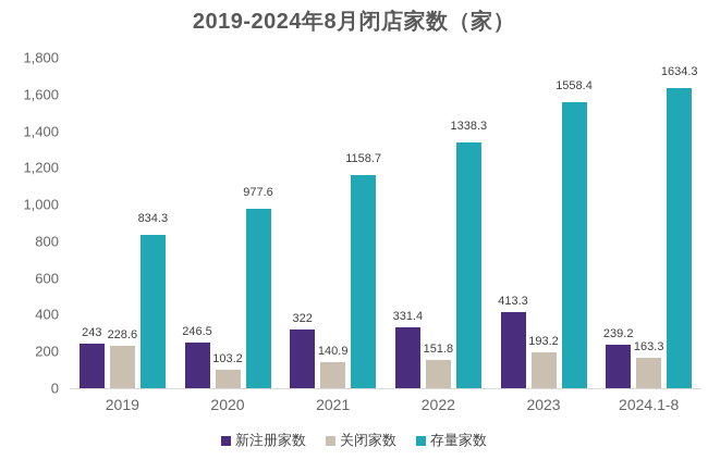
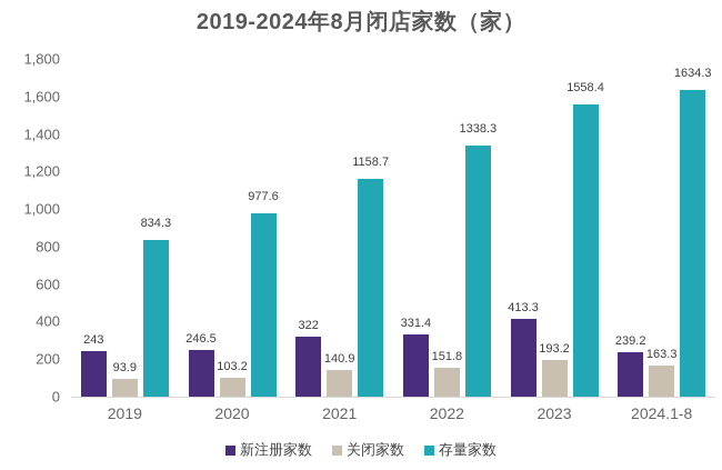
关闭家数/2019: 228.6 -> 93.9
